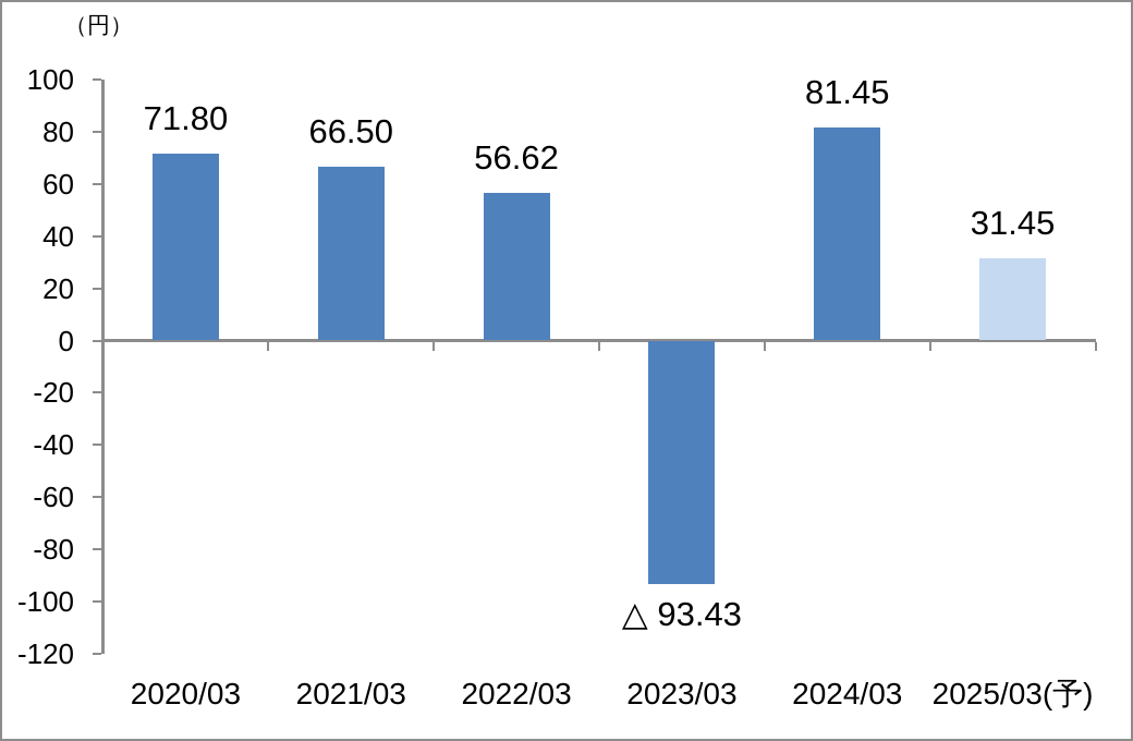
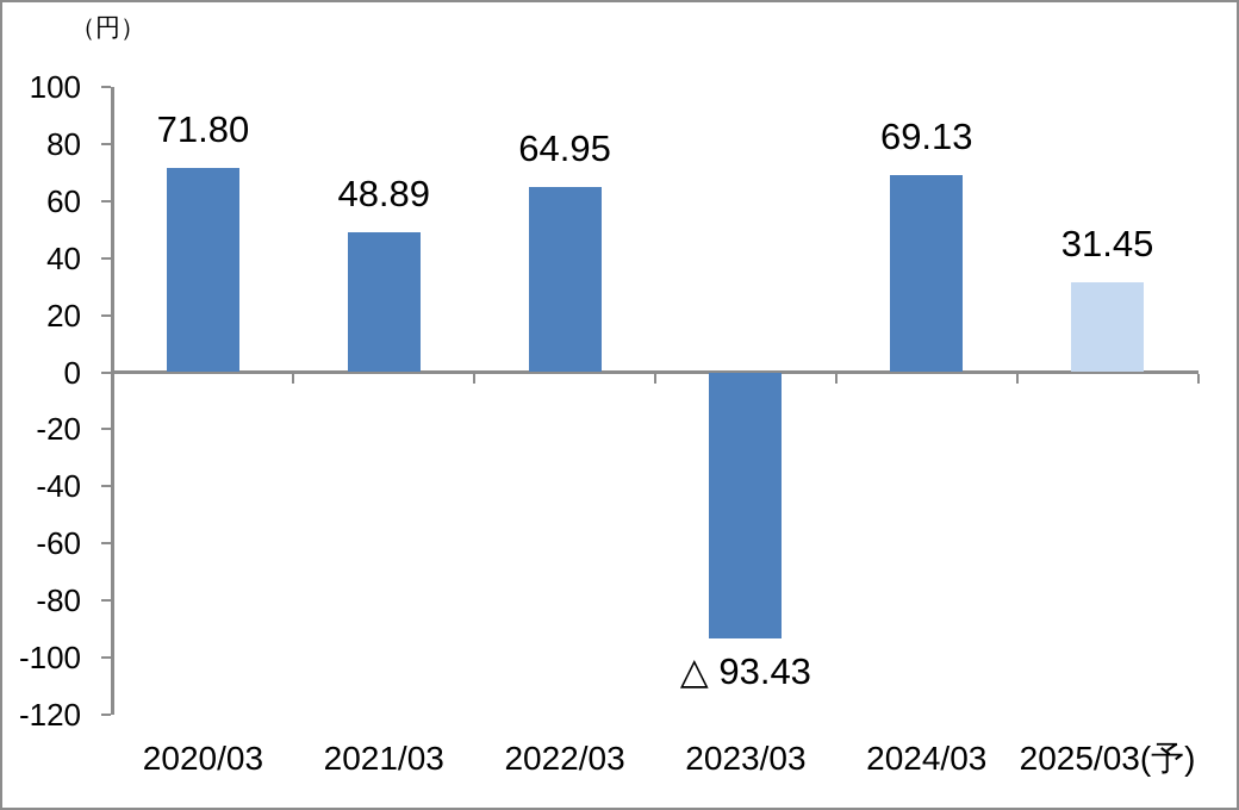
2021/03: 66.50 -> 48.89
2022/03: 56.62 -> 64.95
2024/03: 81.45 -> 69.13
